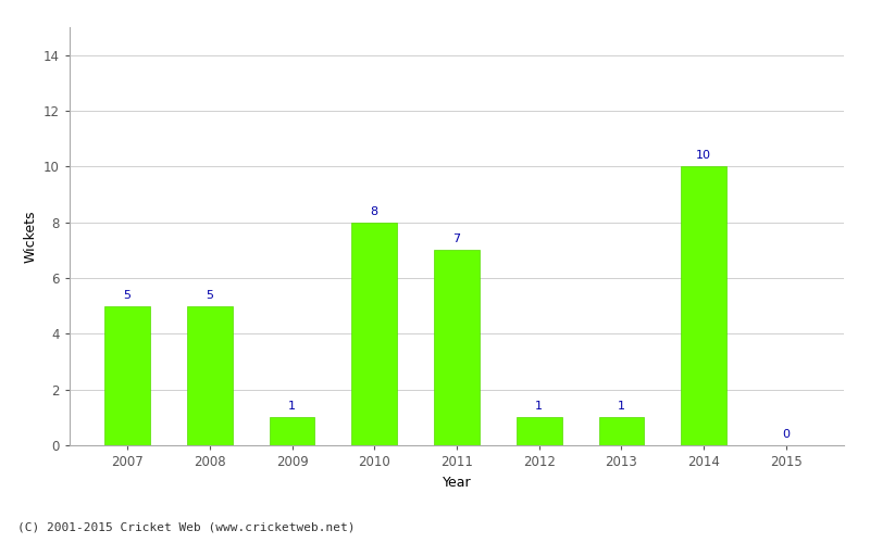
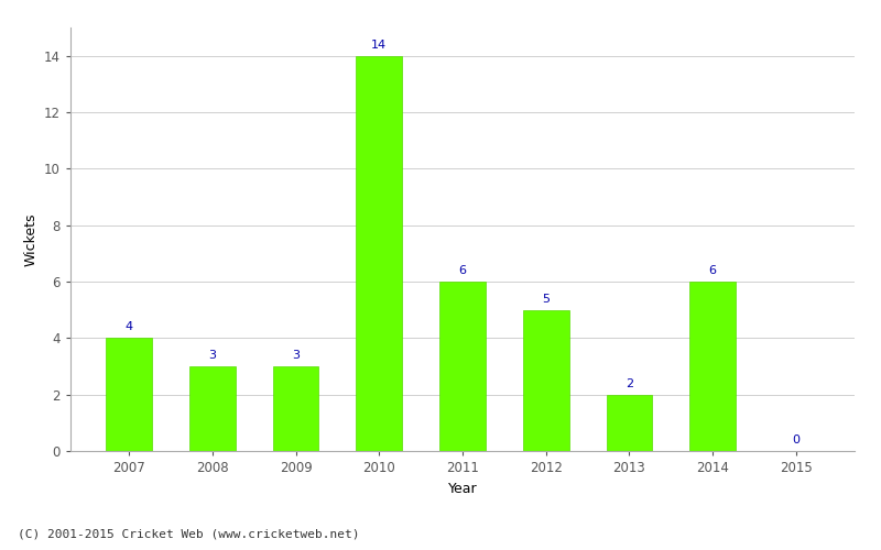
2007: 5 -> 4
2008: 5 -> 3
2009: 1 -> 3
2010: 8 -> 14
2011: 7 -> 6
2012: 1 -> 5
2013: 1 -> 2
2014: 10 -> 6
